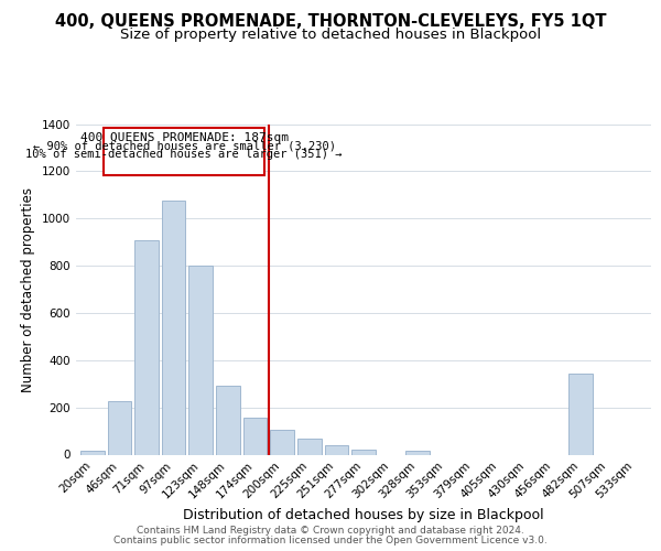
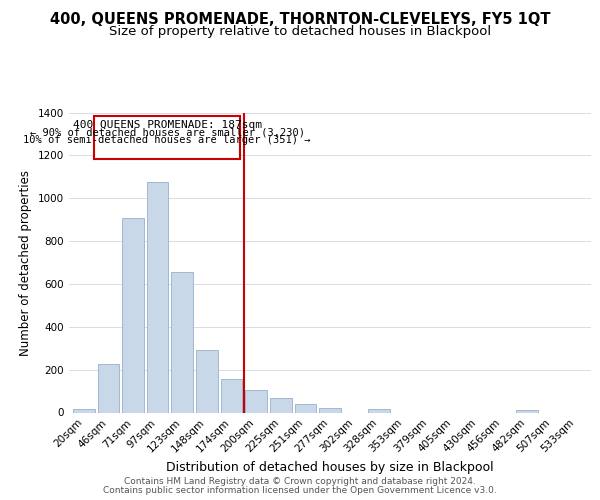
123sqm: 800 -> 655
482sqm: 345 -> 12
